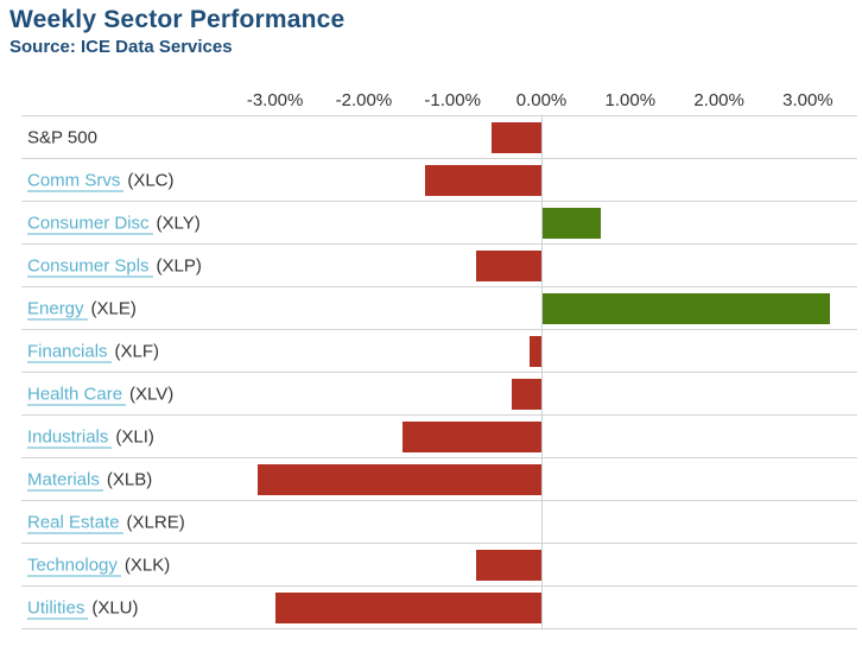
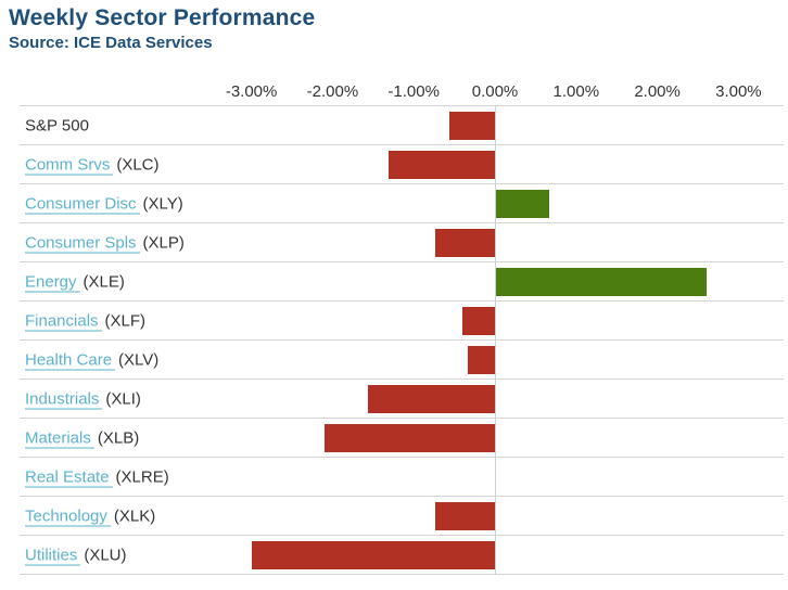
Energy: 3.2% -> 2.6%
Financials: -0.1% -> -0.4%
Materials: -3.2% -> -2.1%
